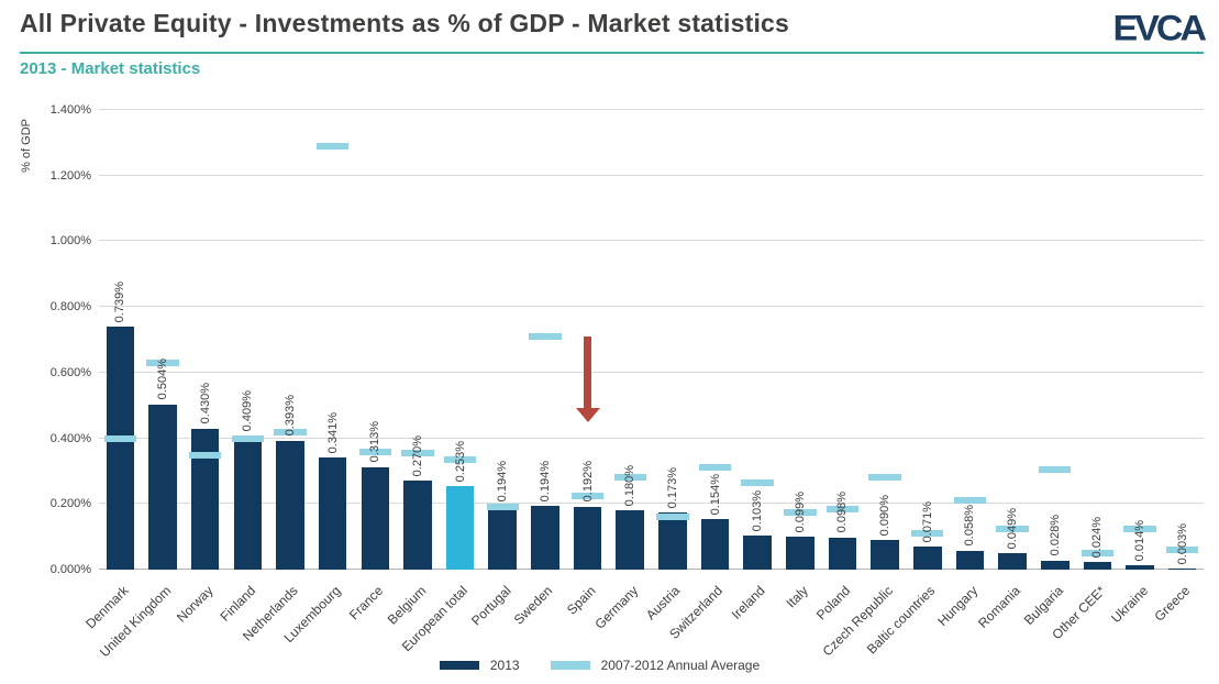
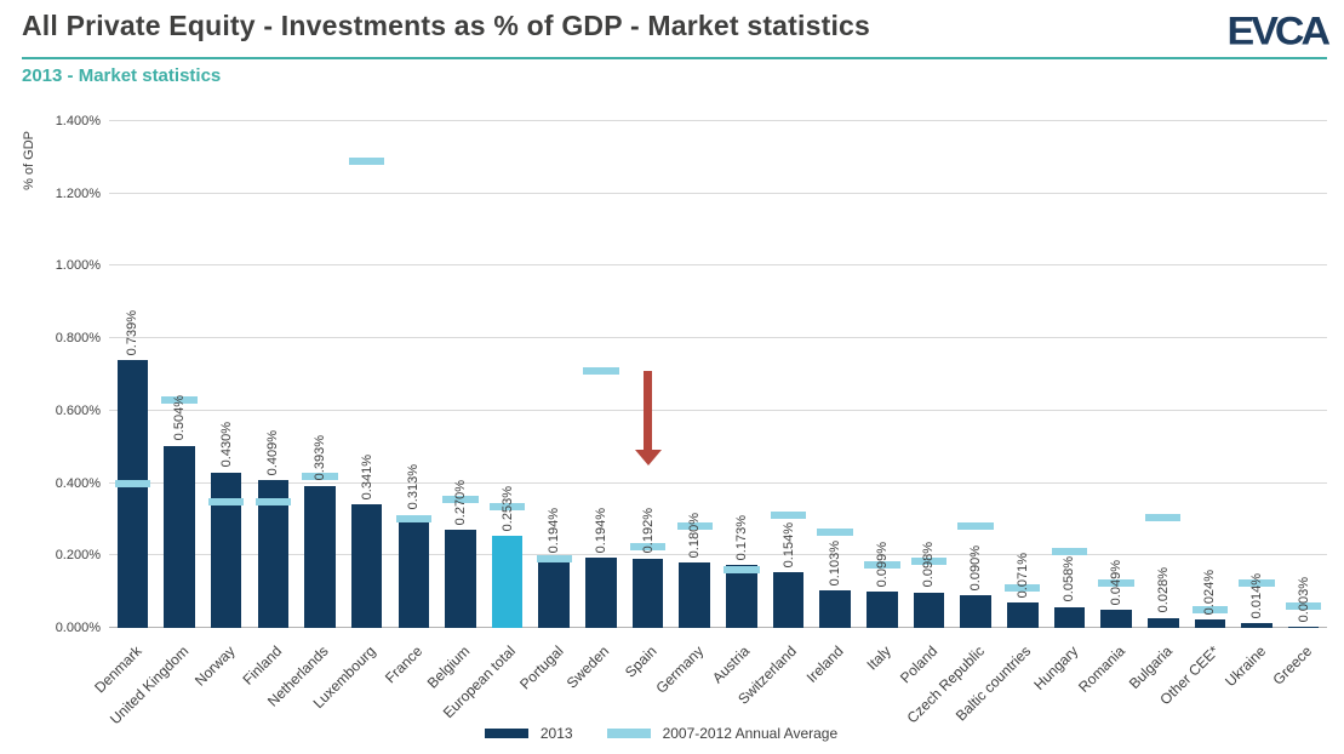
2007-2012 Annual Average/Finland: 0.40% -> 0.35%
2007-2012 Annual Average/France: 0.36% -> 0.30%
